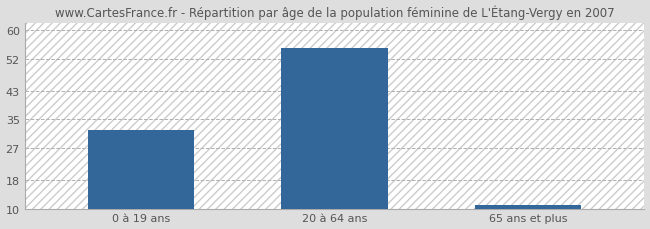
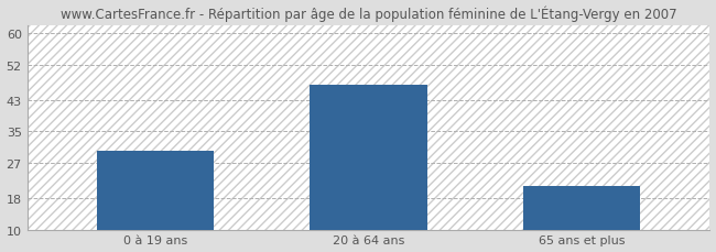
0 à 19 ans: 32 -> 30
20 à 64 ans: 55 -> 47
65 ans et plus: 11 -> 21
